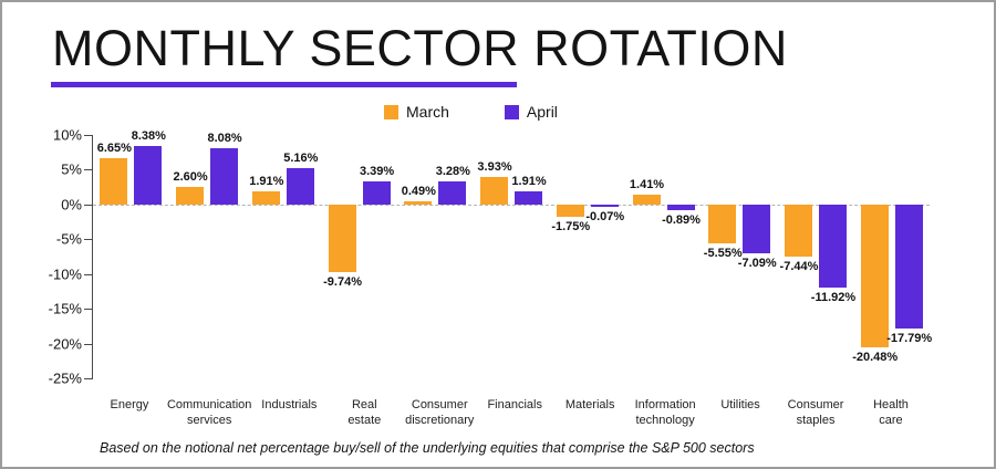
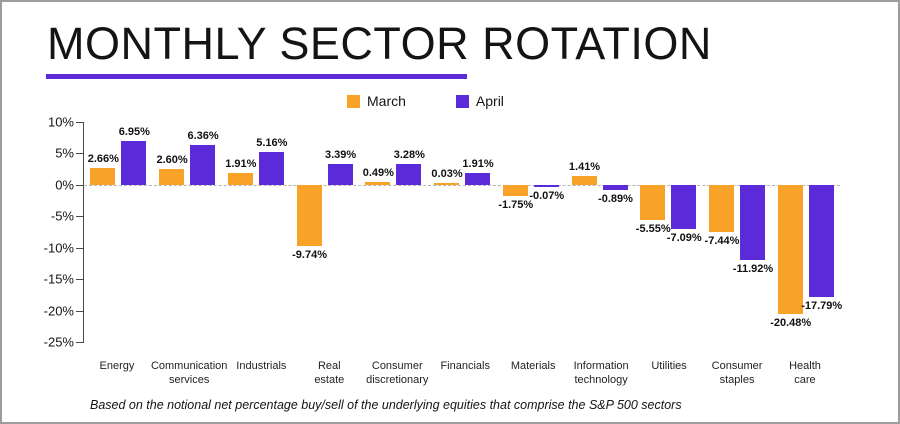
March/Energy: 6.65% -> 2.66%
April/Energy: 8.38% -> 6.95%
April/Communication services: 8.08% -> 6.36%
March/Financials: 3.93% -> 0.03%
